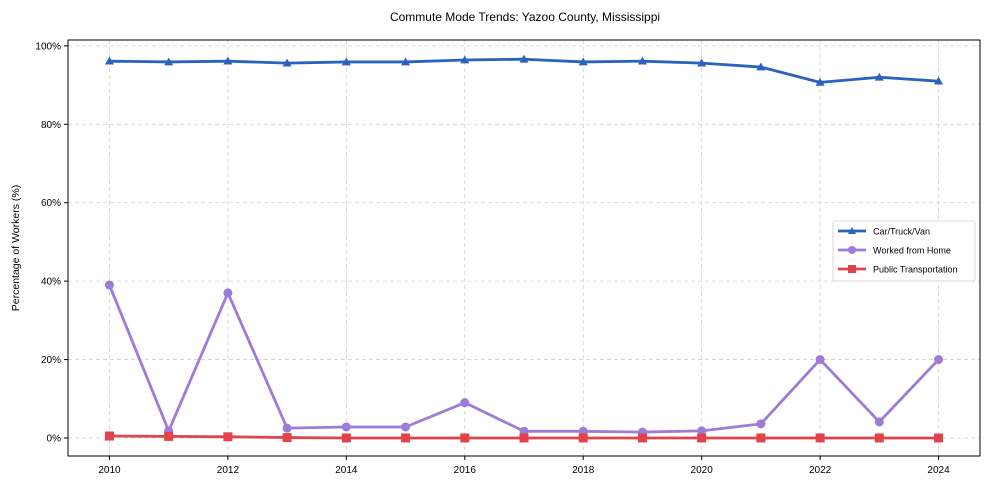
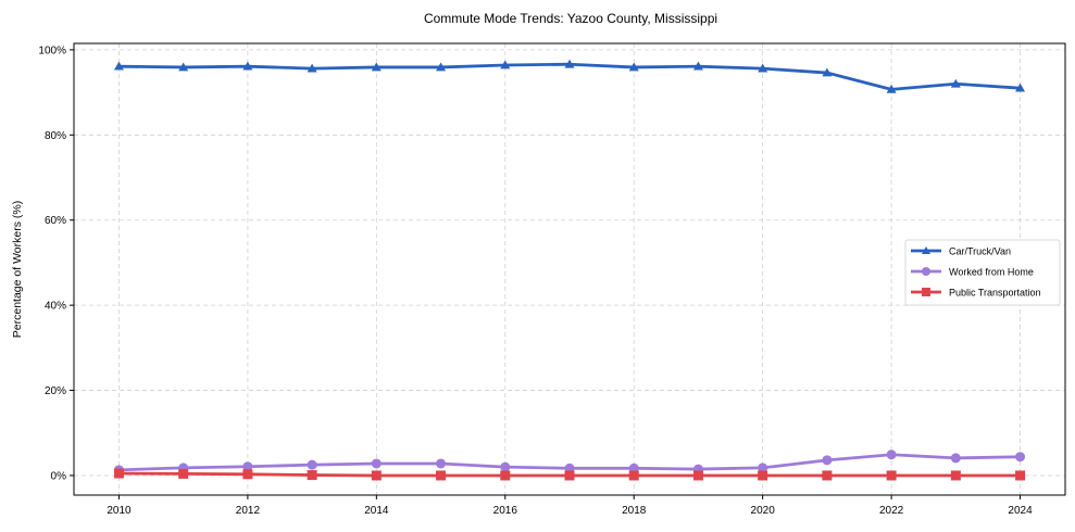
Worked from Home/2010: 39% -> 1%
Worked from Home/2012: 37% -> 2%
Worked from Home/2016: 9% -> 2%
Worked from Home/2022: 20% -> 5%
Worked from Home/2024: 20% -> 4%
